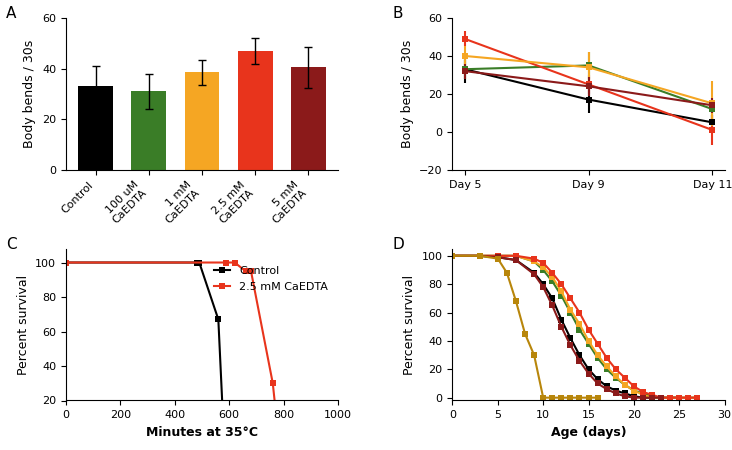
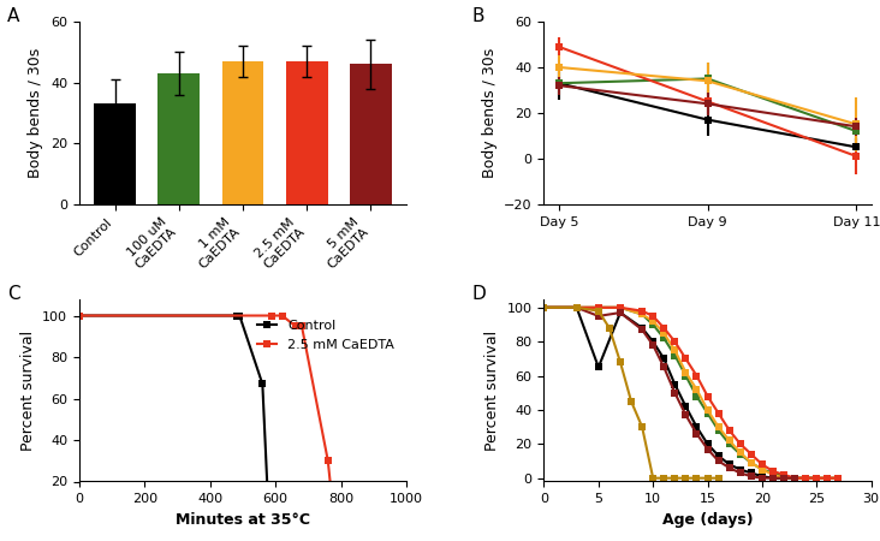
100 uM CaEDTA: 31.0 -> 43.0
1 mM CaEDTA: 38.5 -> 47.0
5 mM CaEDTA: 40.5 -> 46.0
Control/5: 99 -> 65
5 mM CaEDTA/5: 99 -> 95
